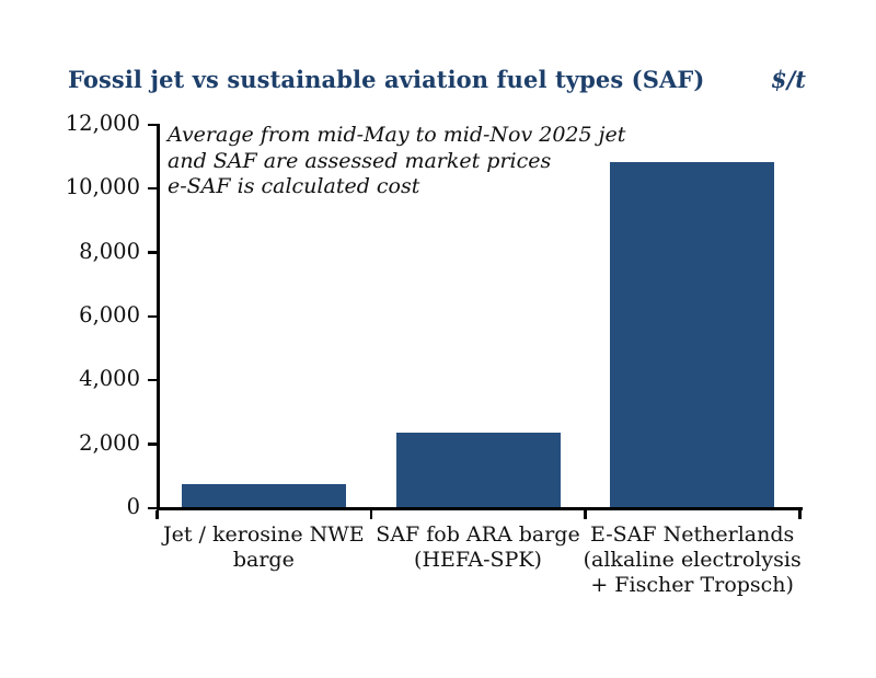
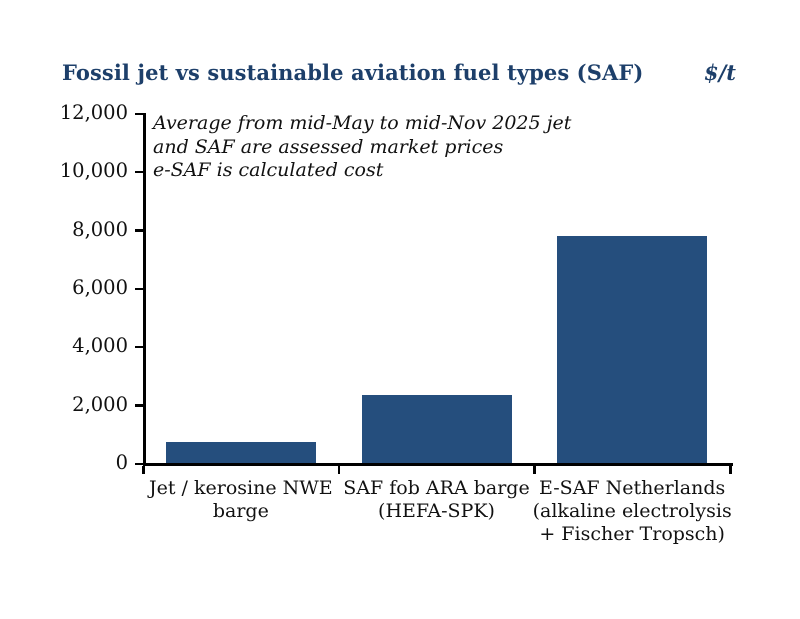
E-SAF Netherlands (alkaline electrolysis + Fischer Tropsch): 10800 -> 7800
